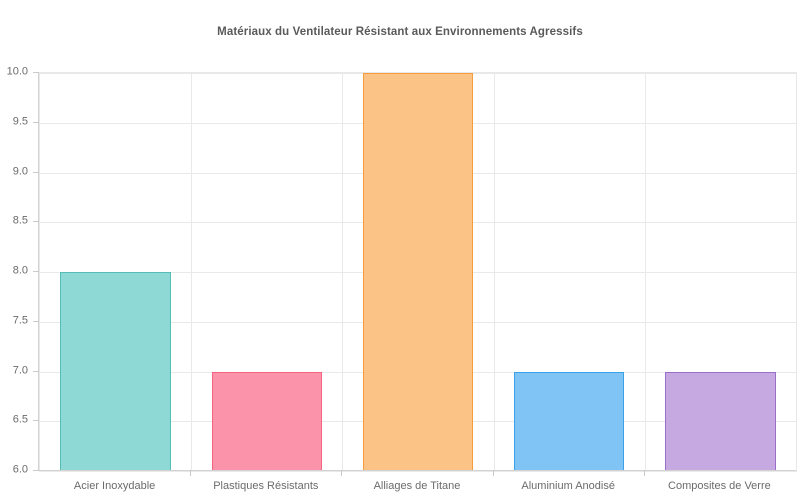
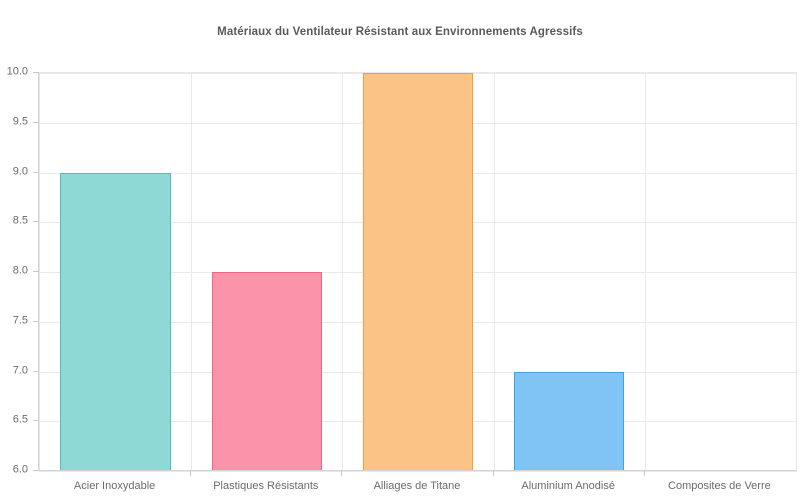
Acier Inoxydable: 8 -> 9
Plastiques Résistants: 7 -> 8
Composites de Verre: 7 -> 6
